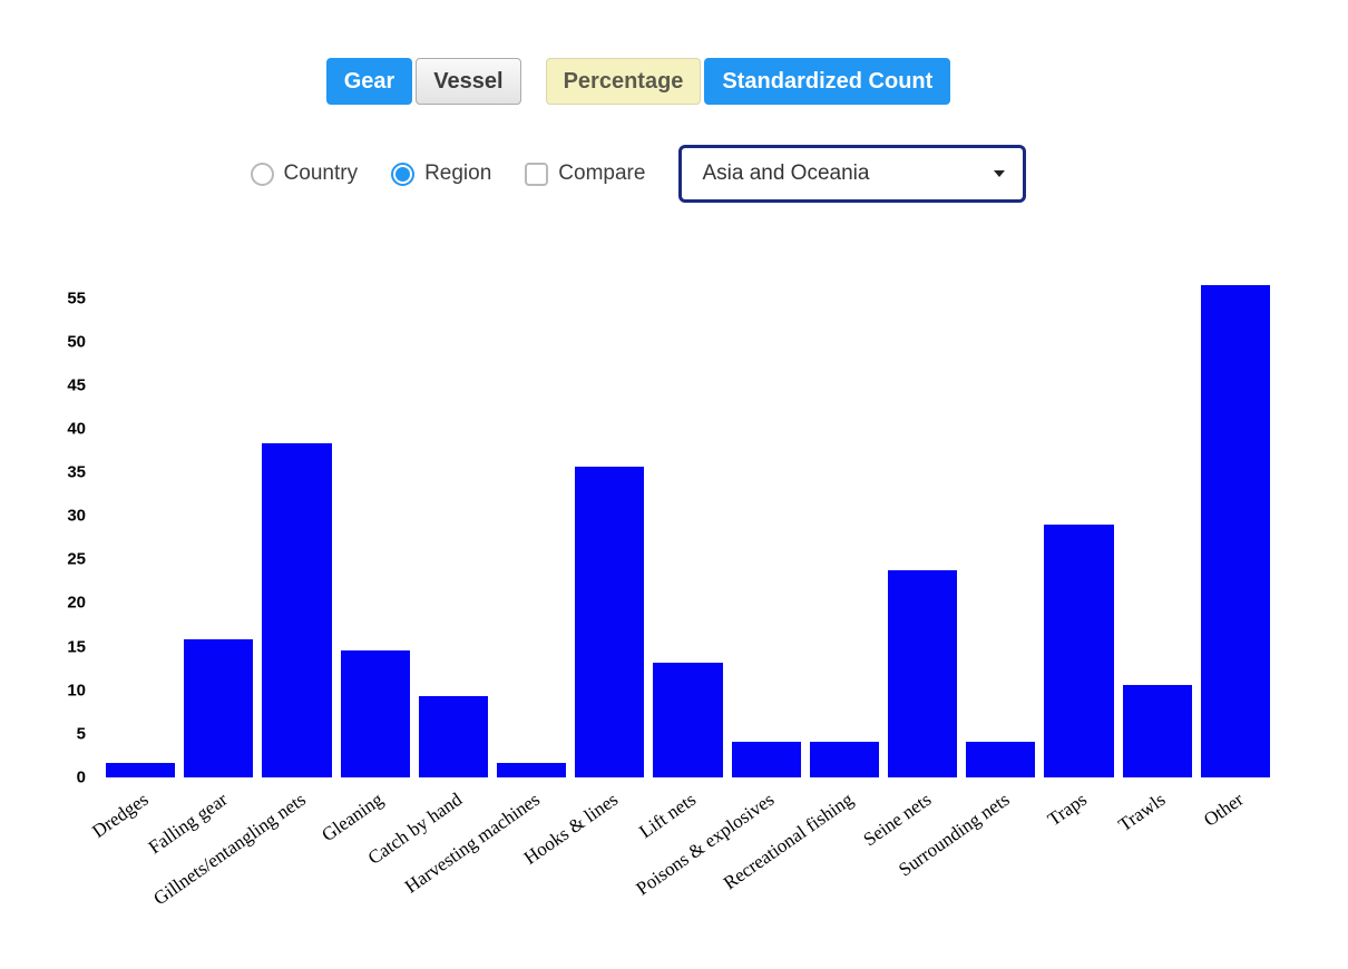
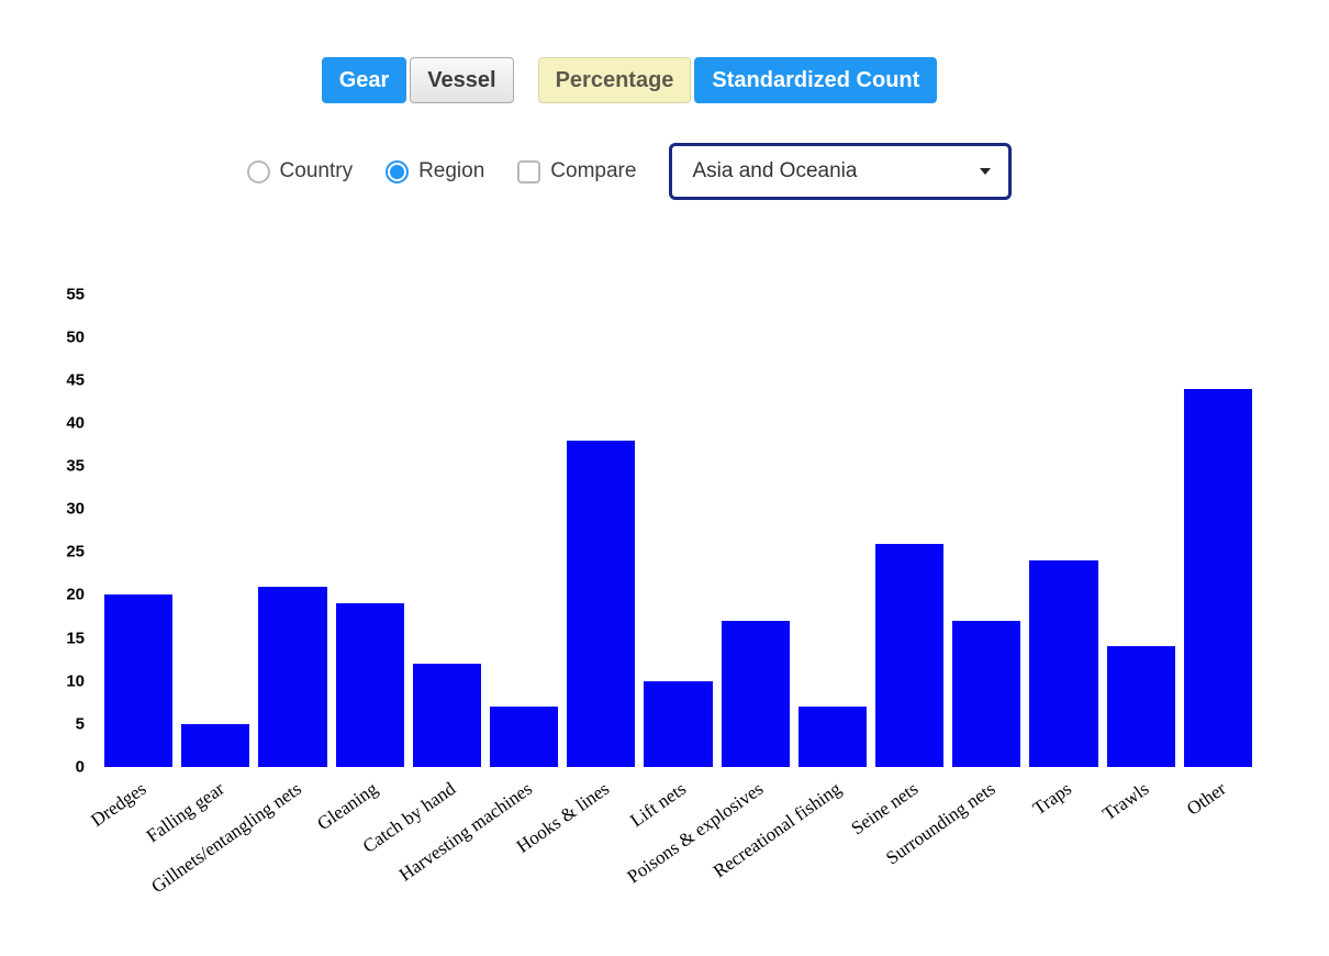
Dredges: 2 -> 20
Falling gear: 16 -> 5
Gillnets/entangling nets: 38 -> 21
Gleaning: 15 -> 19
Catch by hand: 9 -> 12
Harvesting machines: 2 -> 7
Hooks & lines: 36 -> 38
Lift nets: 13 -> 10
Poisons & explosives: 4 -> 17
Recreational fishing: 4 -> 7
Seine nets: 24 -> 26
Surrounding nets: 4 -> 17
Traps: 29 -> 24
Trawls: 11 -> 14
Other: 56 -> 44
